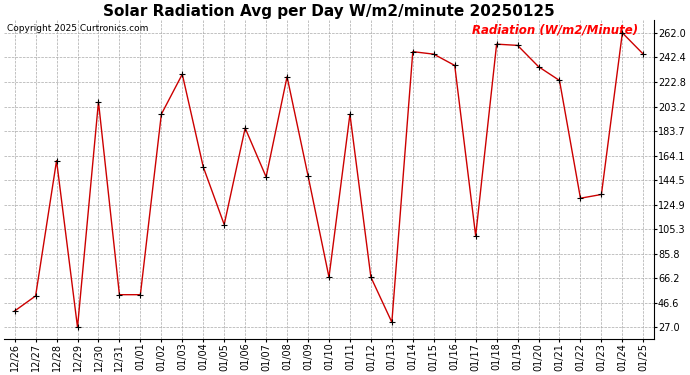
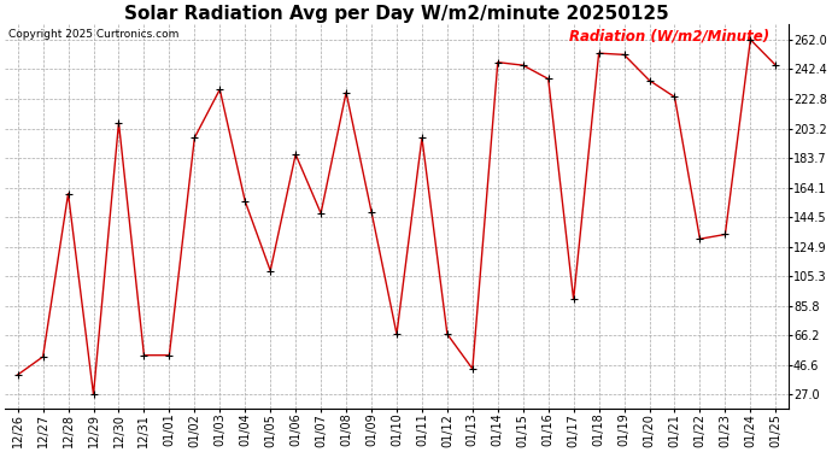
01/13: 31 -> 44
01/17: 100 -> 90
